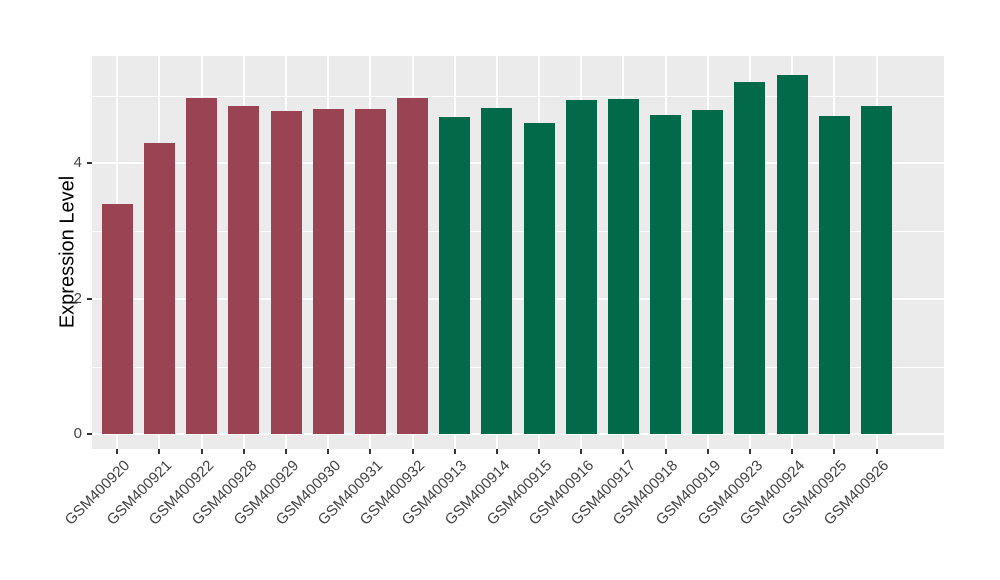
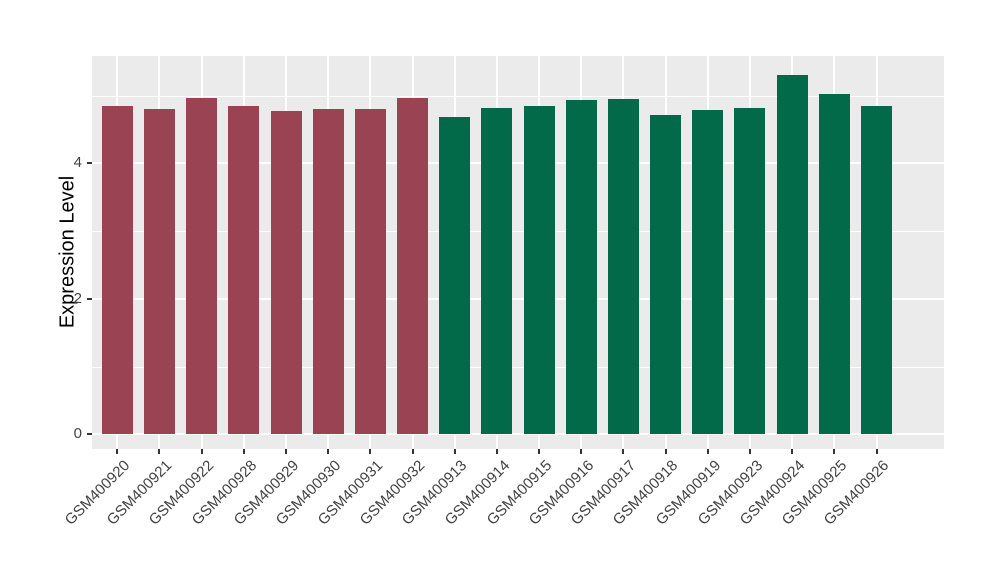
GSM400920: 3.4 -> 4.8
GSM400921: 4.3 -> 4.8
GSM400915: 4.6 -> 4.8
GSM400923: 5.2 -> 4.8
GSM400925: 4.7 -> 5.0
